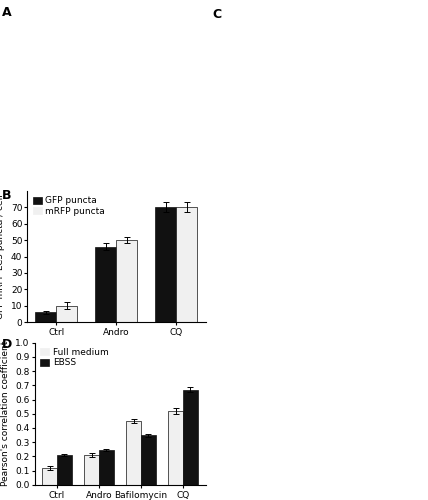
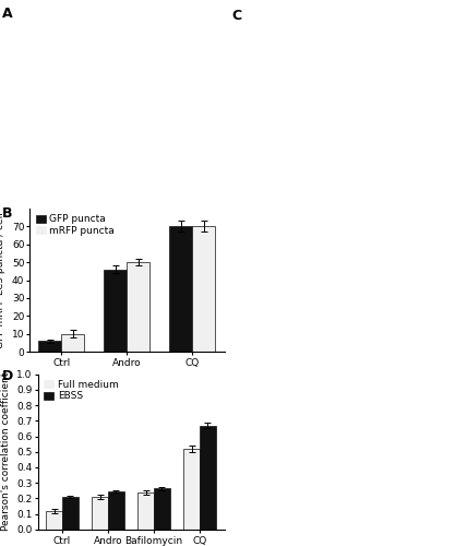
Full medium/Bafilomycin: 0.45 -> 0.24
EBSS/Bafilomycin: 0.35 -> 0.27
